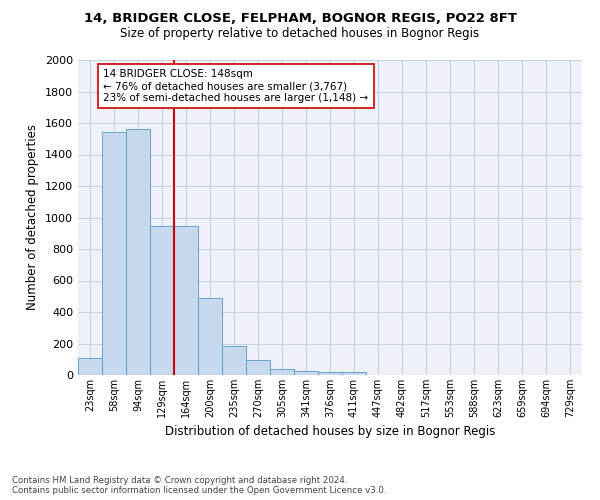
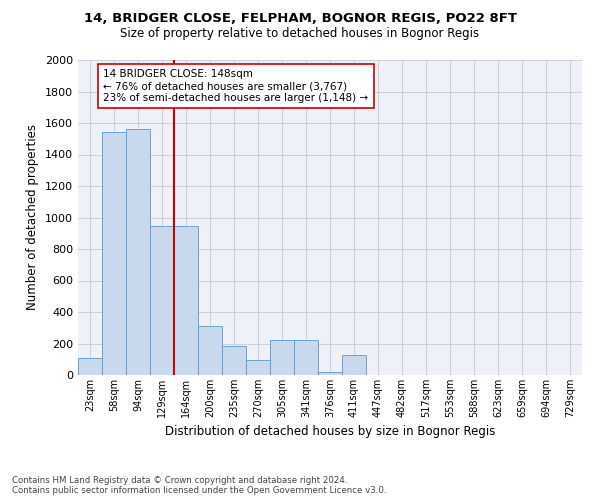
200sqm: 490 -> 310
305sqm: 40 -> 220
341sqm: 20 -> 220
411sqm: 20 -> 130
